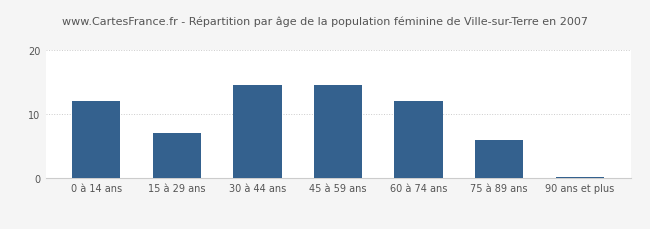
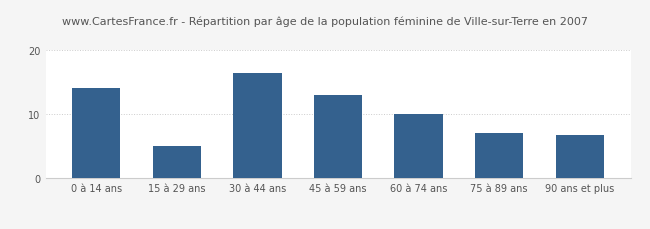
0 à 14 ans: 12.0 -> 14.0
15 à 29 ans: 7.0 -> 5.0
30 à 44 ans: 14.5 -> 16.4
45 à 59 ans: 14.5 -> 13.0
60 à 74 ans: 12.0 -> 10.0
75 à 89 ans: 6.0 -> 7.0
90 ans et plus: 0.2 -> 6.8
